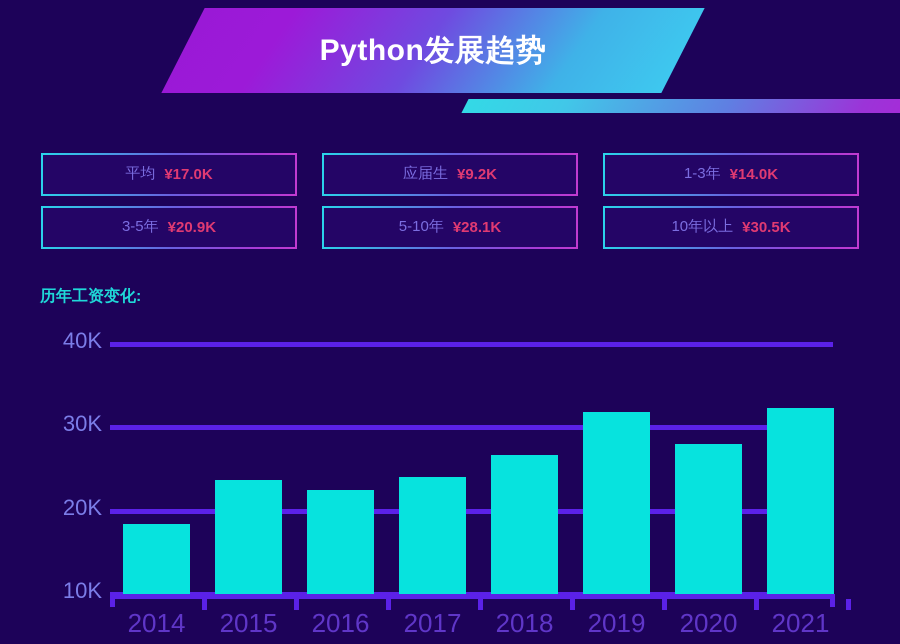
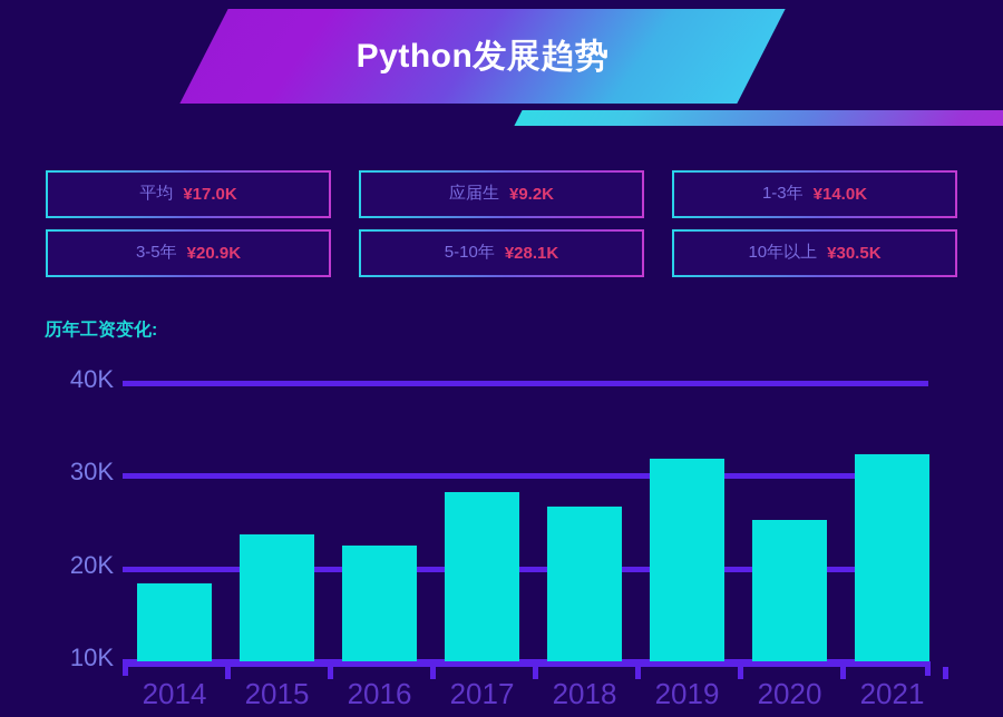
2017: 24K -> 28K
2020: 28K -> 25K
